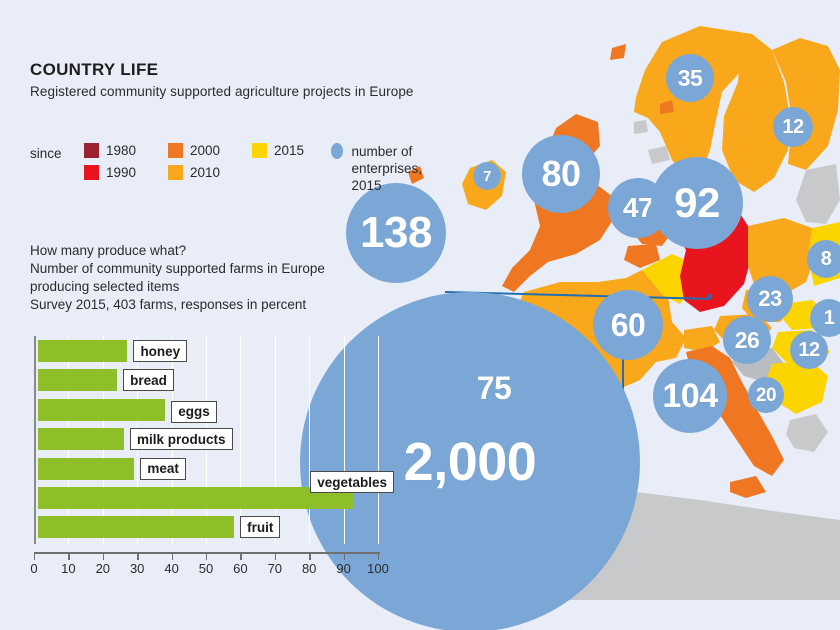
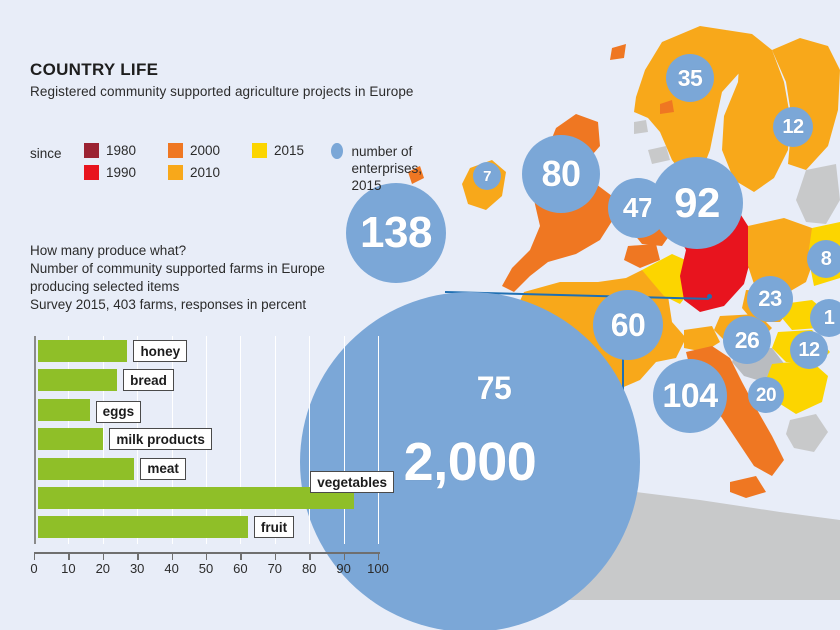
eggs: 37 -> 15
milk products: 25 -> 19
fruit: 57 -> 61
